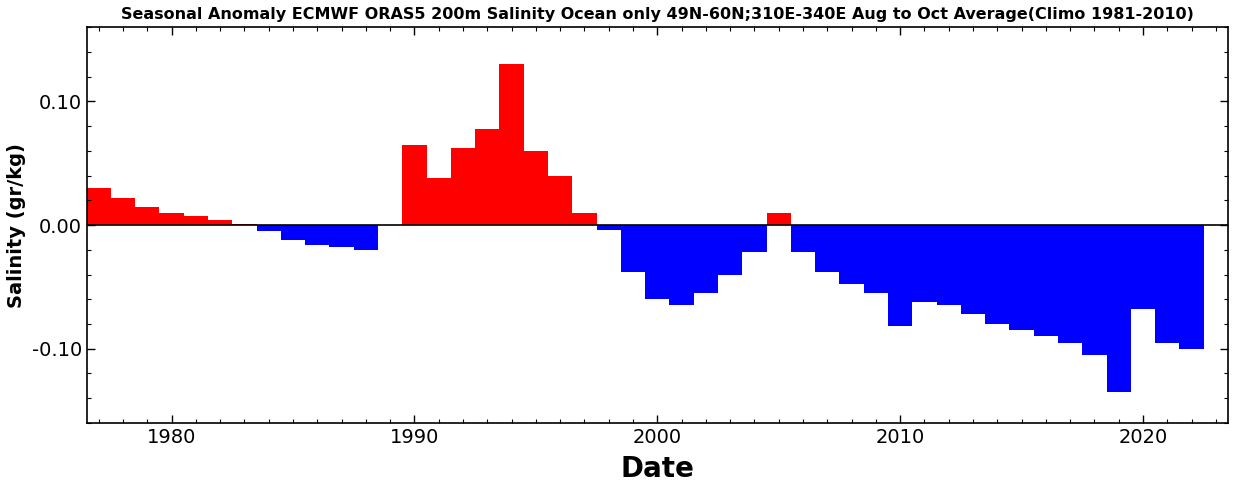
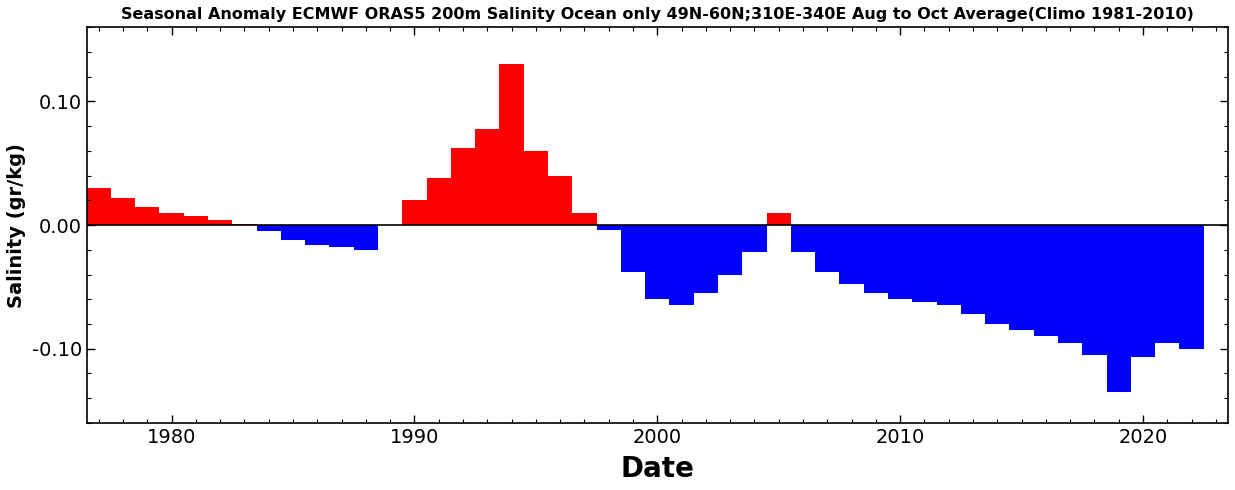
1990: 0.065 -> 0.020
2010: -0.082 -> -0.060
2020: -0.068 -> -0.107
